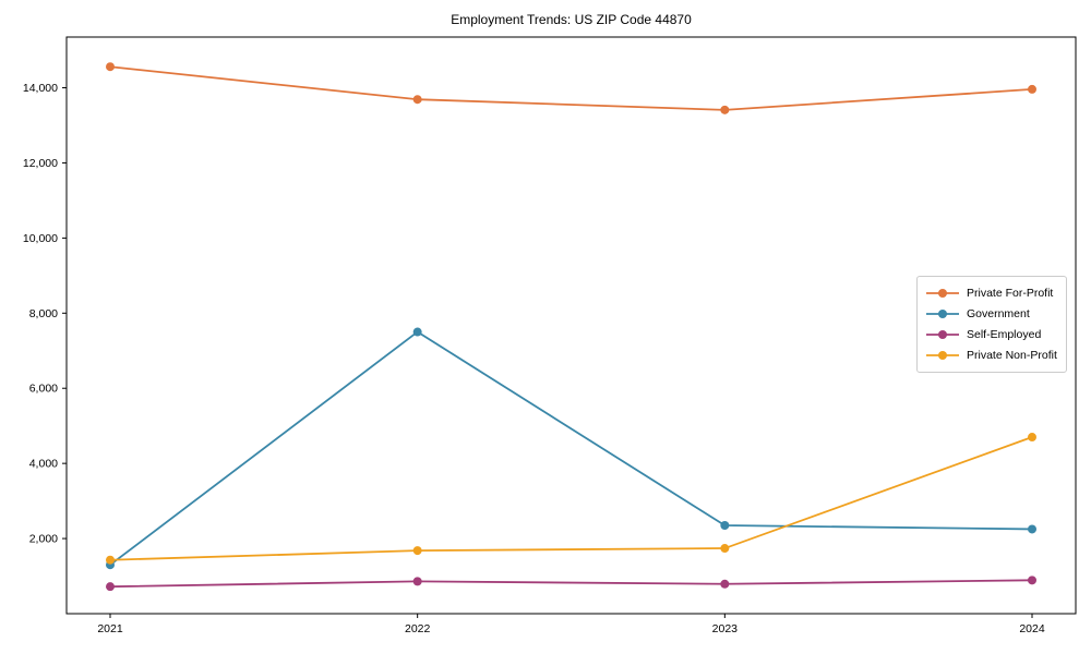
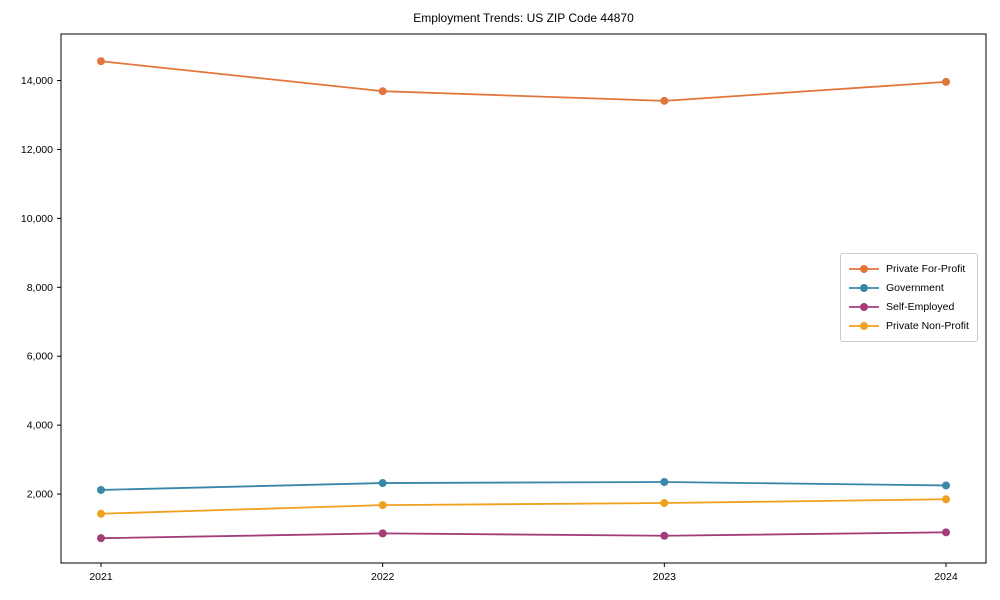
Government/2021: 1300 -> 2100
Government/2022: 7500 -> 2300
Private Non-Profit/2024: 4700 -> 1800
